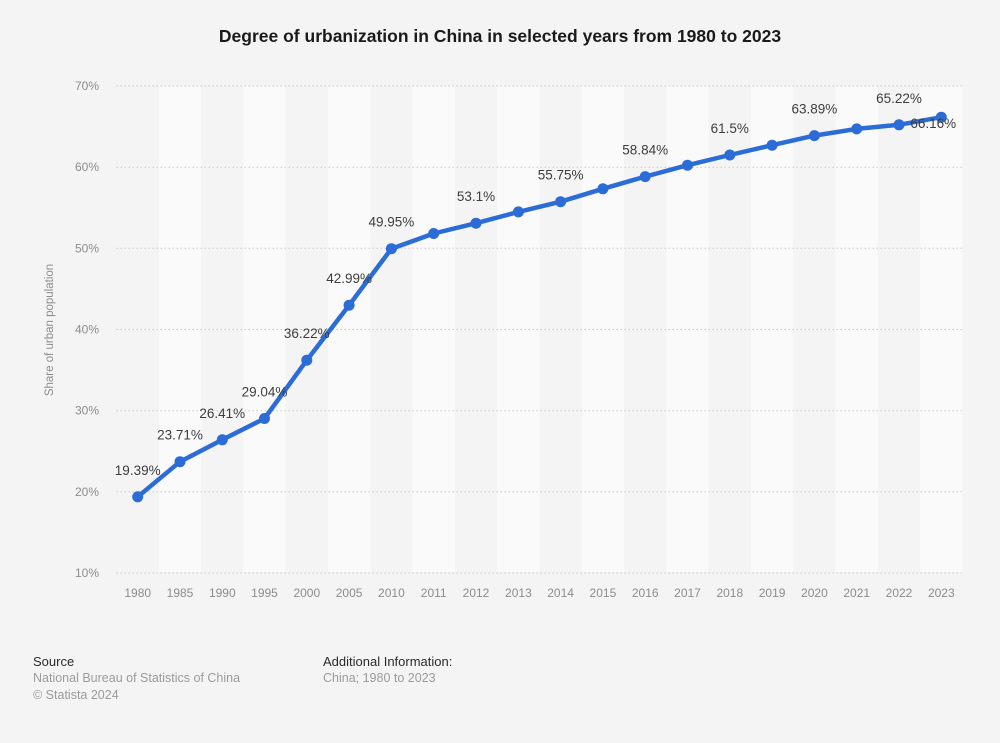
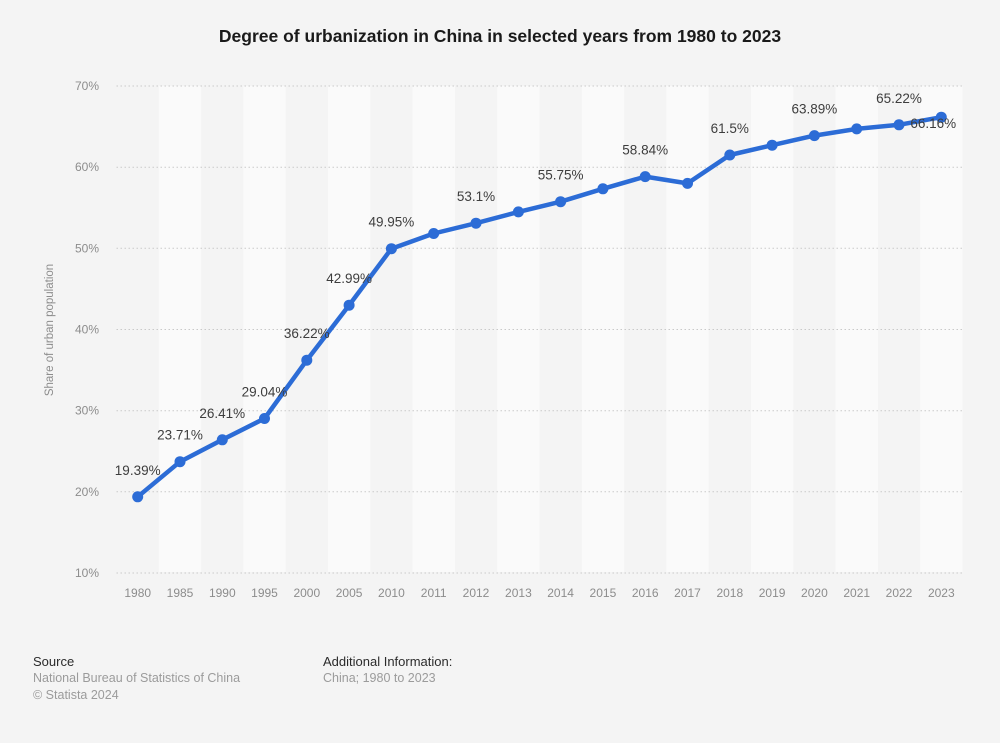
2017: 60% -> 58%
